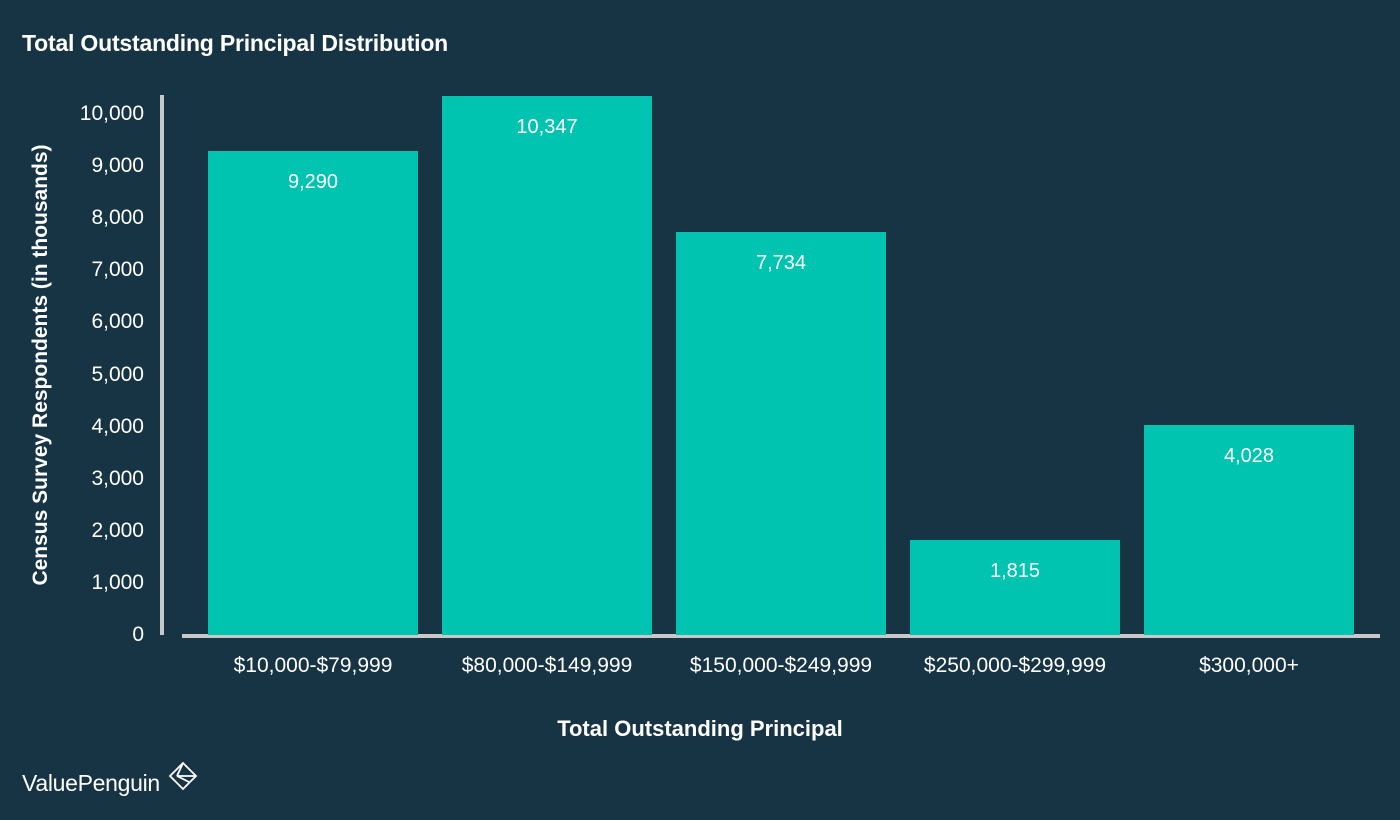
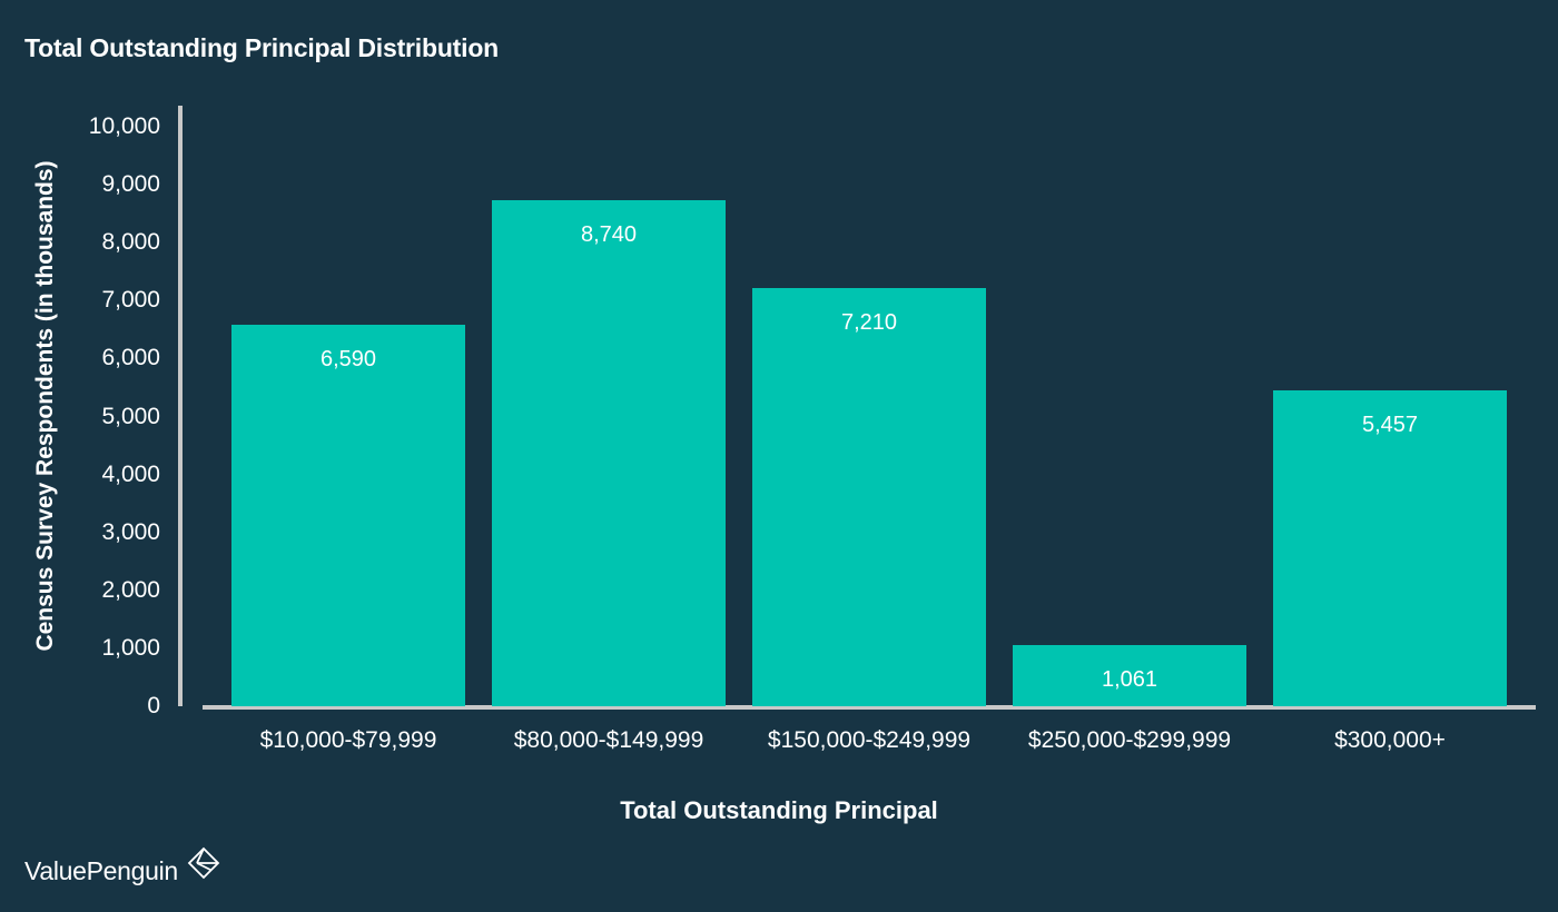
$10,000-$79,999: 9,290 -> 6,590
$80,000-$149,999: 10,347 -> 8,740
$150,000-$249,999: 7,734 -> 7,210
$250,000-$299,999: 1,815 -> 1,061
$300,000+: 4,028 -> 5,457
